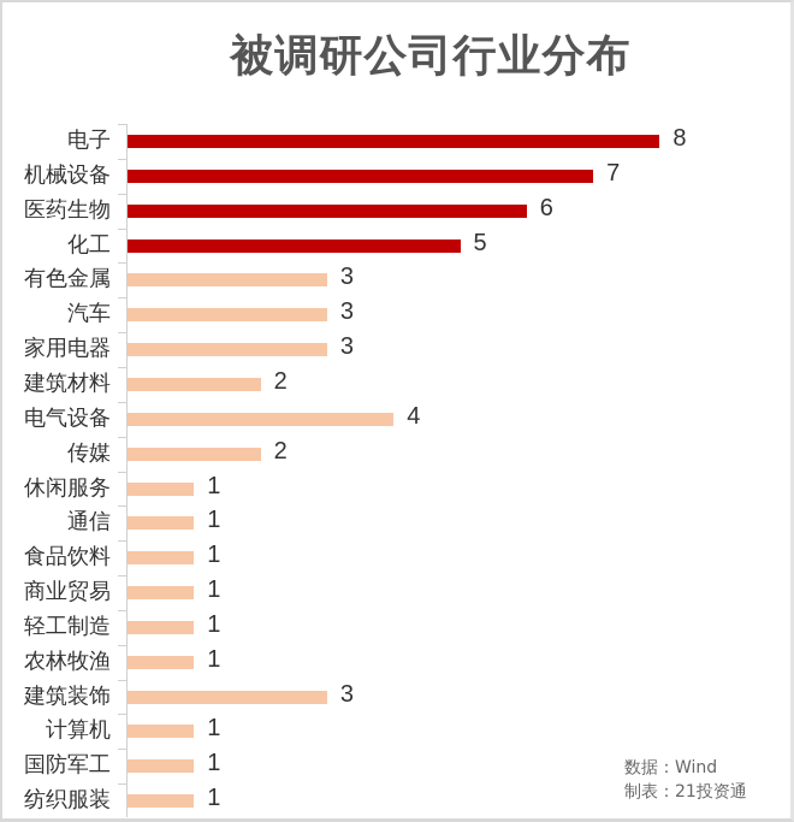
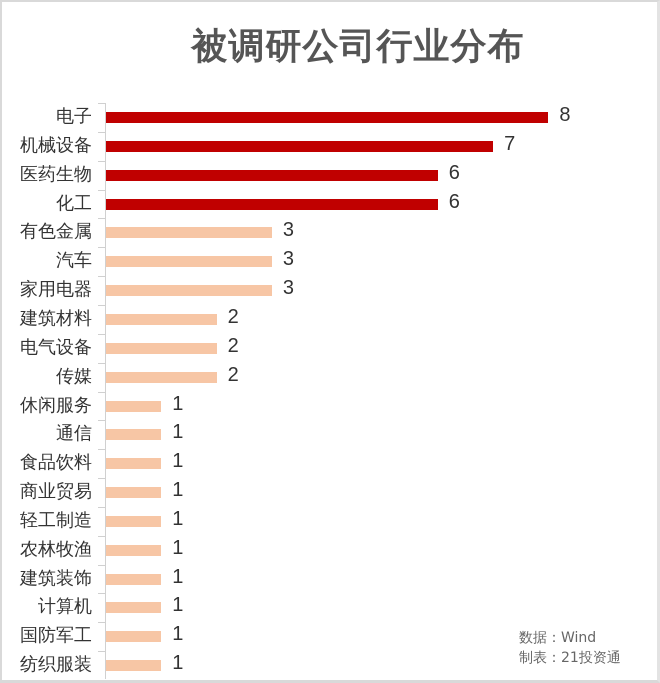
化工: 5 -> 6
电气设备: 4 -> 2
建筑装饰: 3 -> 1
